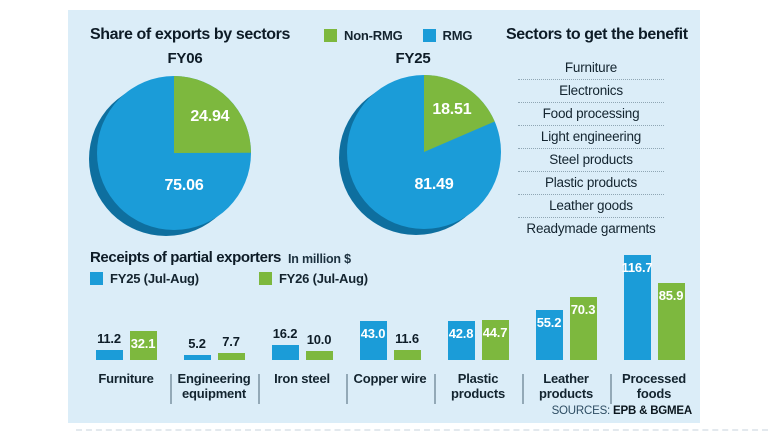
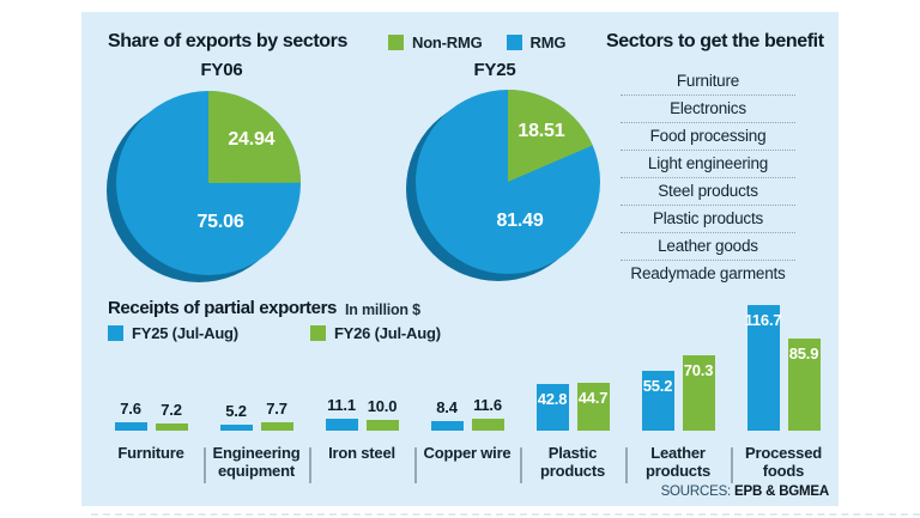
Receipts of partial exporters/FY25 (Jul-Aug)/Furniture: 11.2 -> 7.6
Receipts of partial exporters/FY26 (Jul-Aug)/Furniture: 32.1 -> 7.2
Receipts of partial exporters/FY25 (Jul-Aug)/Iron steel: 16.2 -> 11.1
Receipts of partial exporters/FY25 (Jul-Aug)/Copper wire: 43.0 -> 8.4
